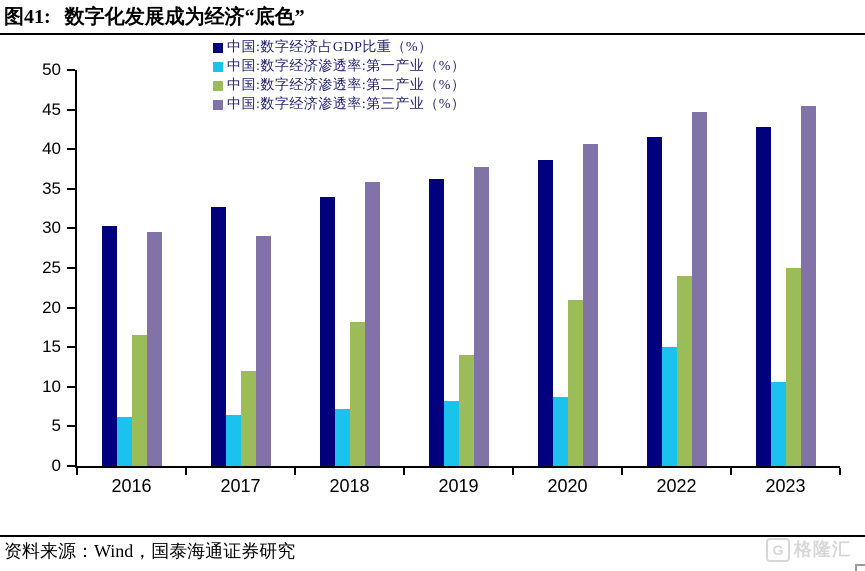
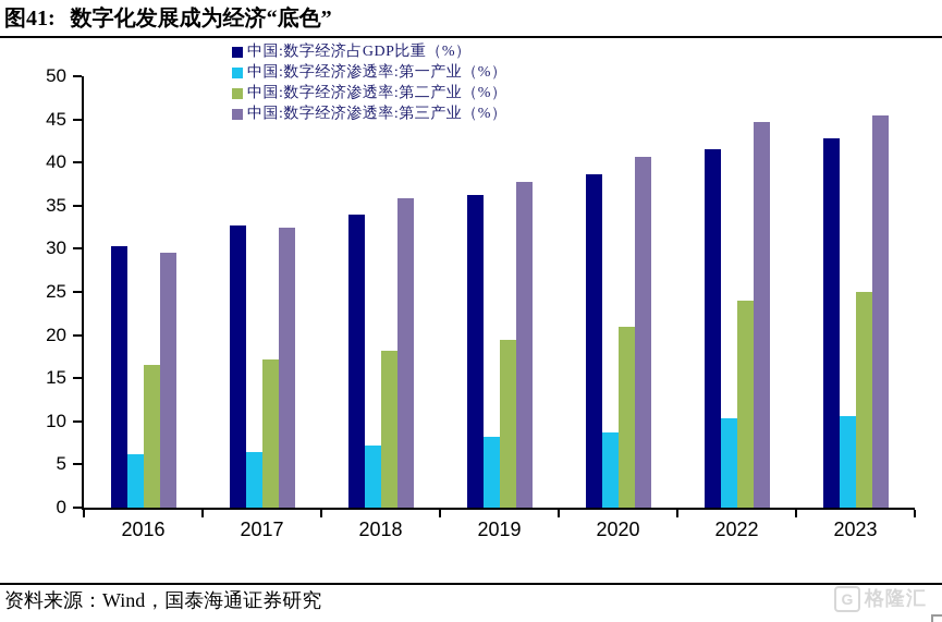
中国:数字经济渗透率:第二产业（%）/2017: 12 -> 17
中国:数字经济渗透率:第三产业（%）/2017: 29 -> 32
中国:数字经济渗透率:第二产业（%）/2019: 14 -> 20
中国:数字经济渗透率:第一产业（%）/2022: 15 -> 10
